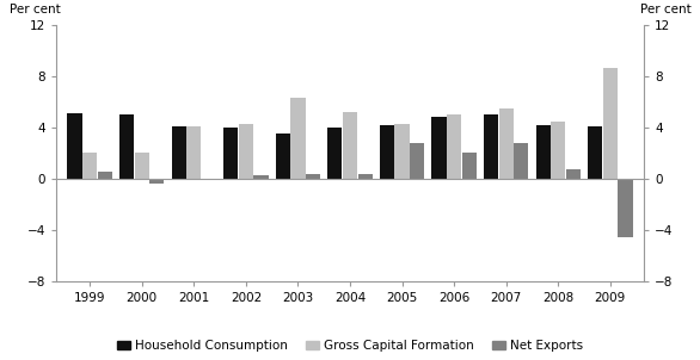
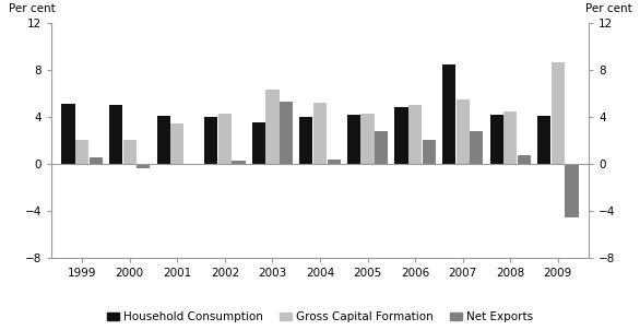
Gross Capital Formation/2001: 4.1 -> 3.4
Net Exports/2003: 0.4 -> 5.3
Household Consumption/2007: 5.0 -> 8.5
